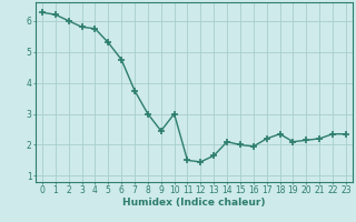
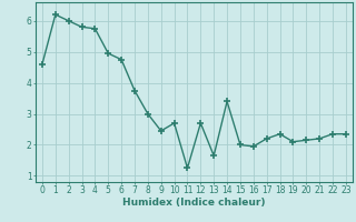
0: 6.27 -> 4.60
5: 5.30 -> 4.95
10: 3.00 -> 2.70
11: 1.50 -> 1.25
12: 1.45 -> 2.70
14: 2.10 -> 3.40
